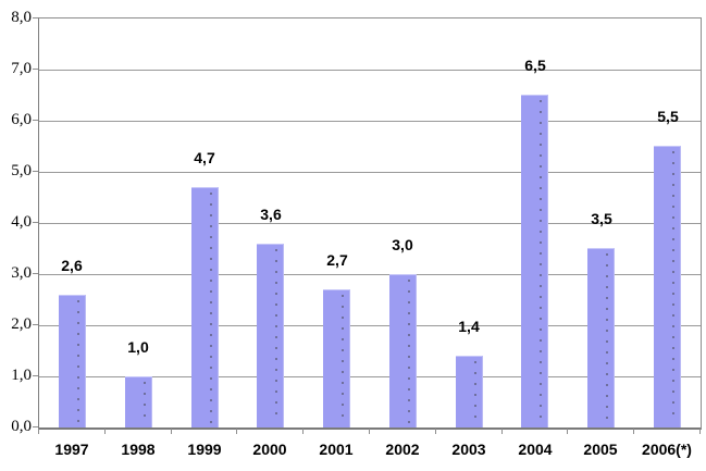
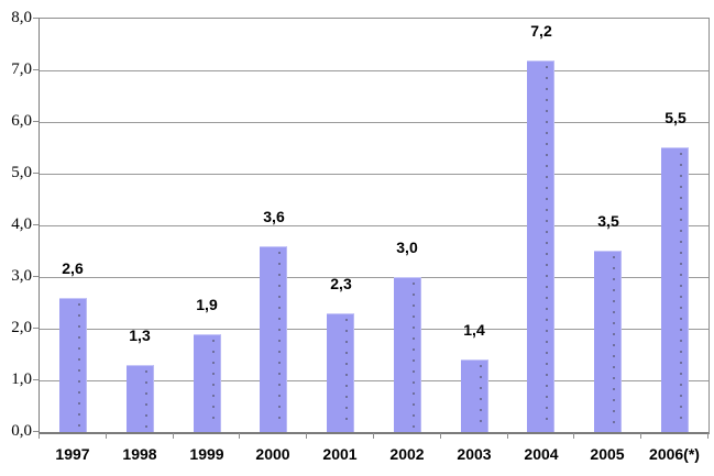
1998: 1,0 -> 1,3
1999: 4,7 -> 1,9
2001: 2,7 -> 2,3
2004: 6,5 -> 7,2
